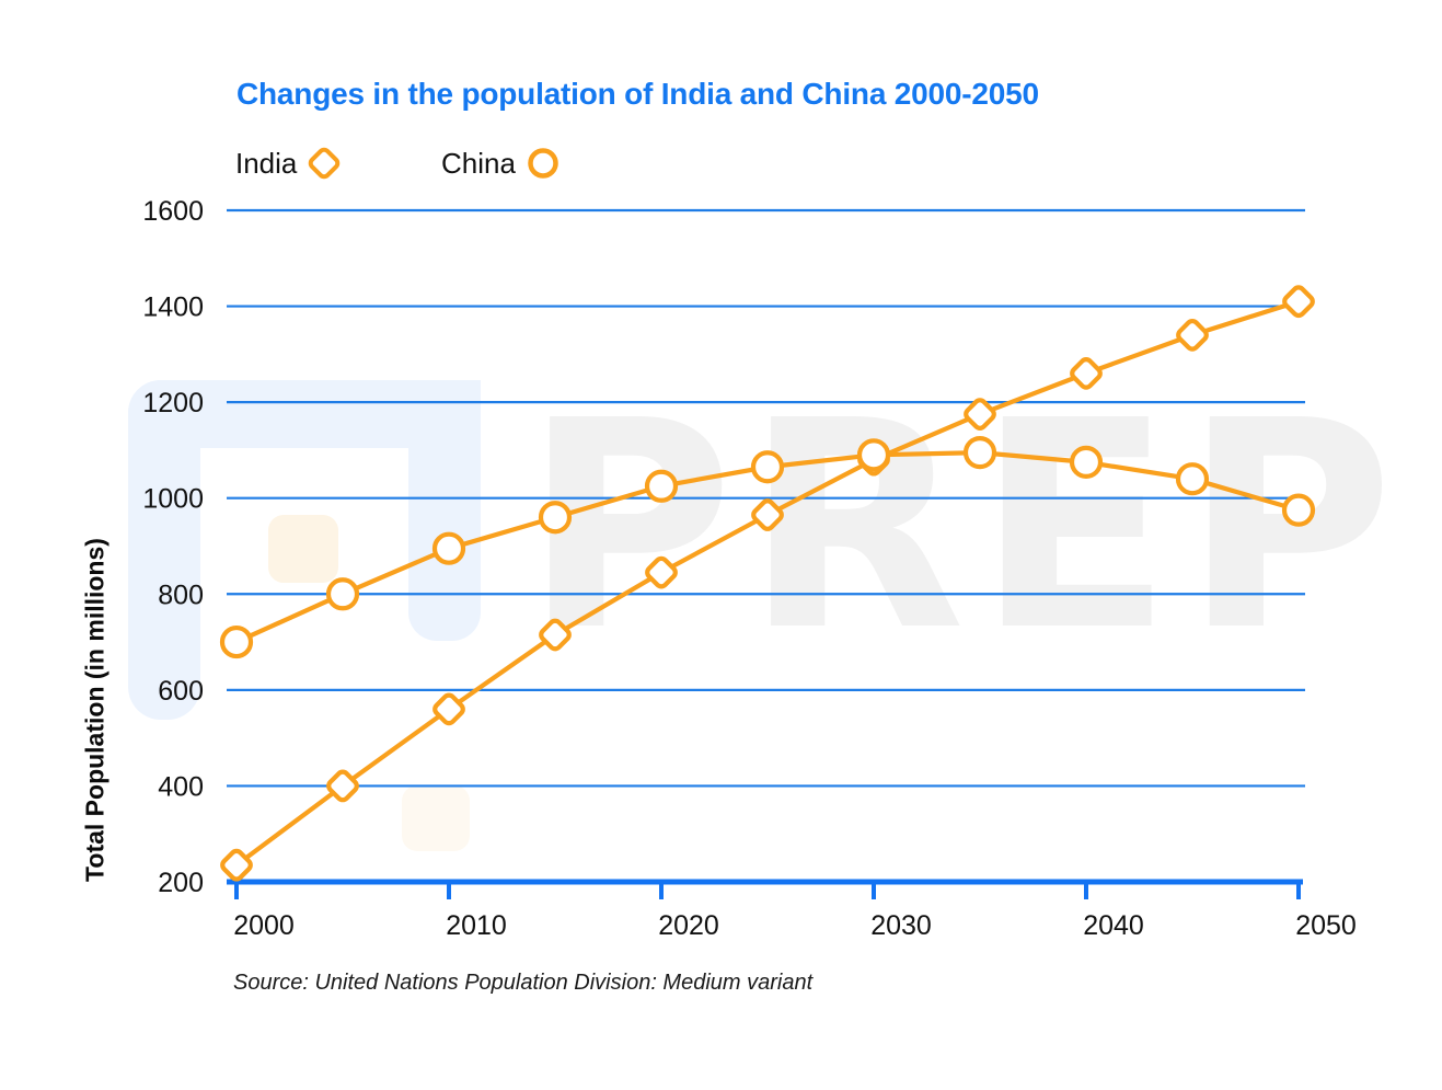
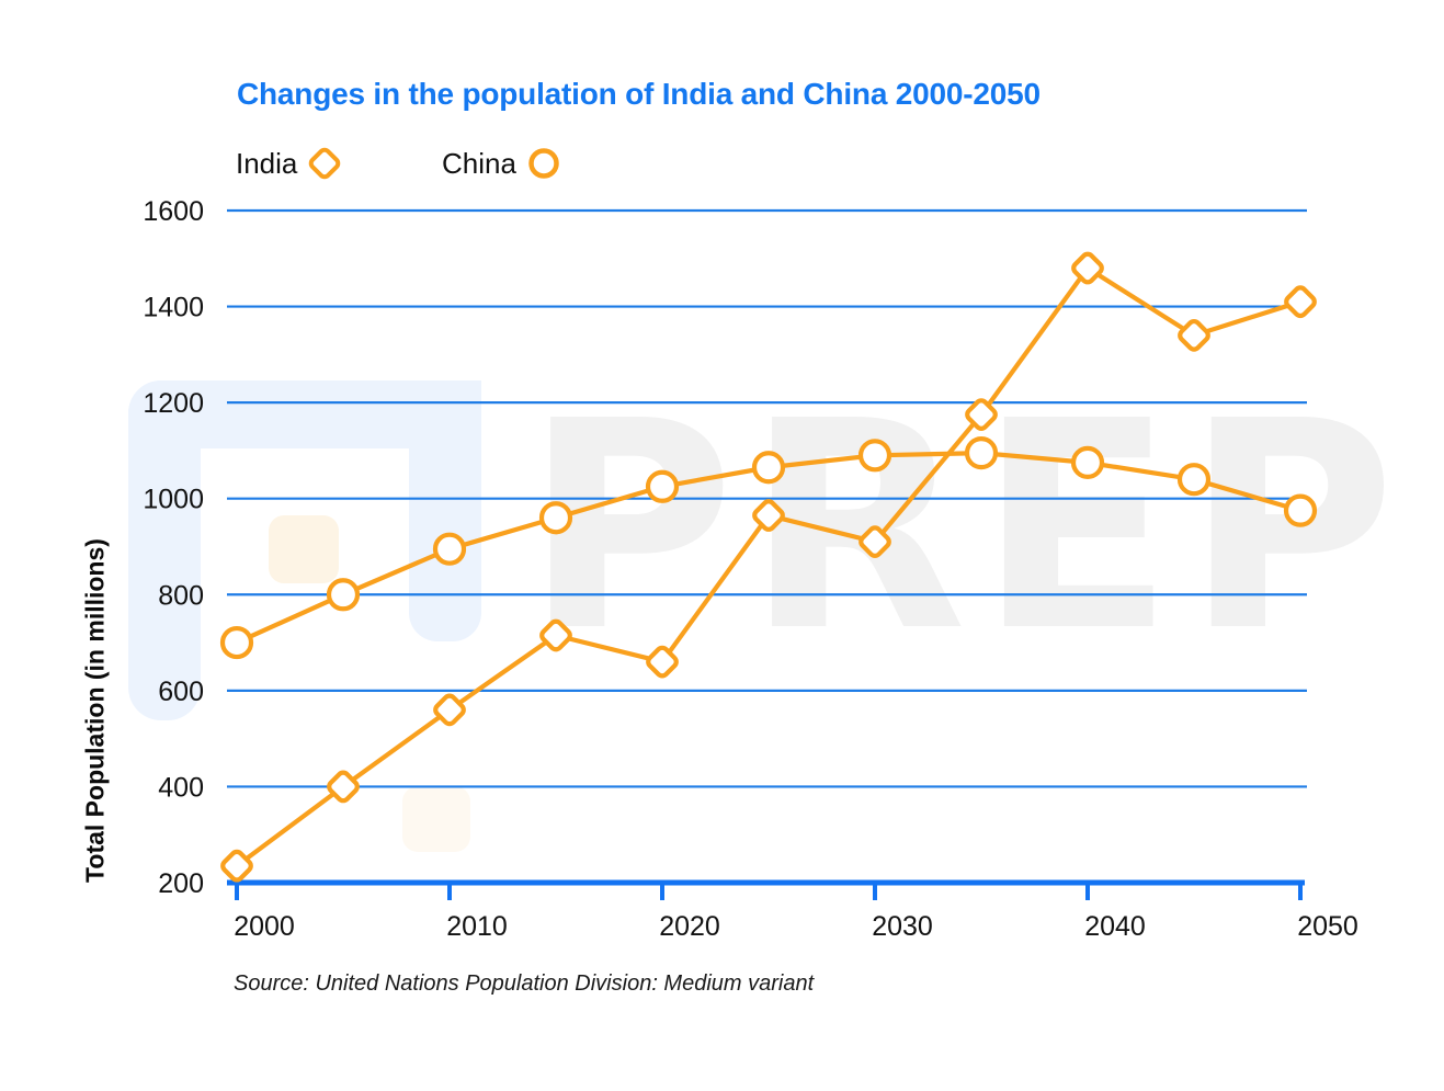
India/2020: 840 -> 660
India/2030: 1080 -> 910
India/2040: 1260 -> 1480
